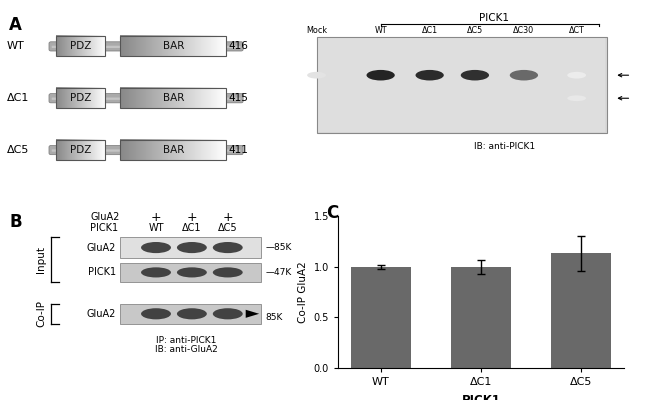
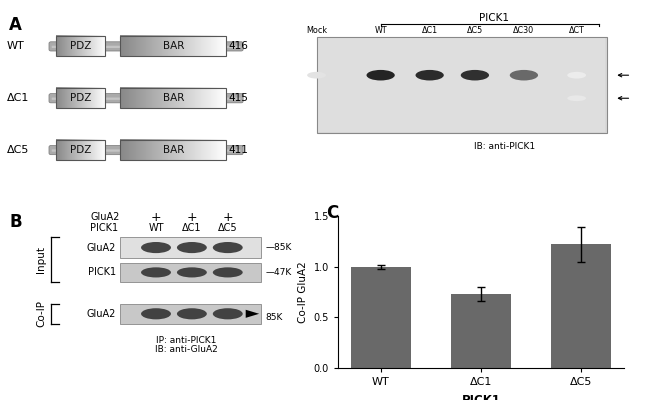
ΔC1: 1.00 -> 0.73
ΔC5: 1.13 -> 1.22
